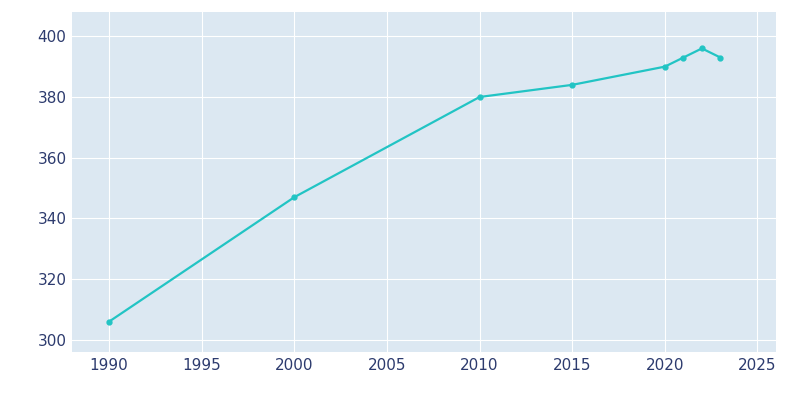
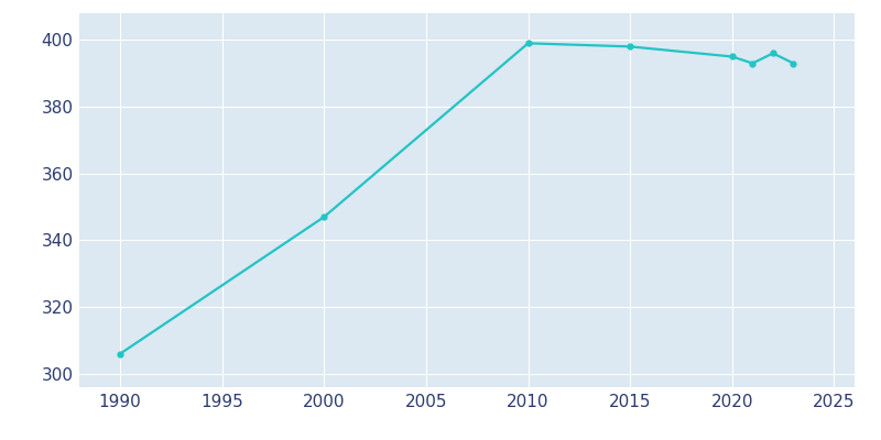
2010: 380 -> 399
2015: 384 -> 398
2020: 390 -> 395
